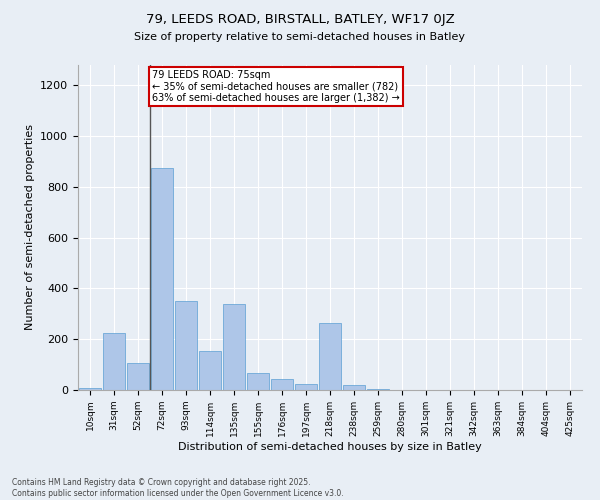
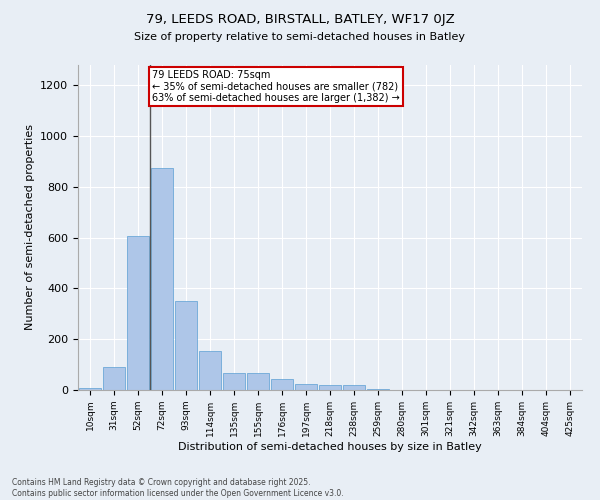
31sqm: 225 -> 90
52sqm: 105 -> 605
135sqm: 340 -> 68
218sqm: 265 -> 18
